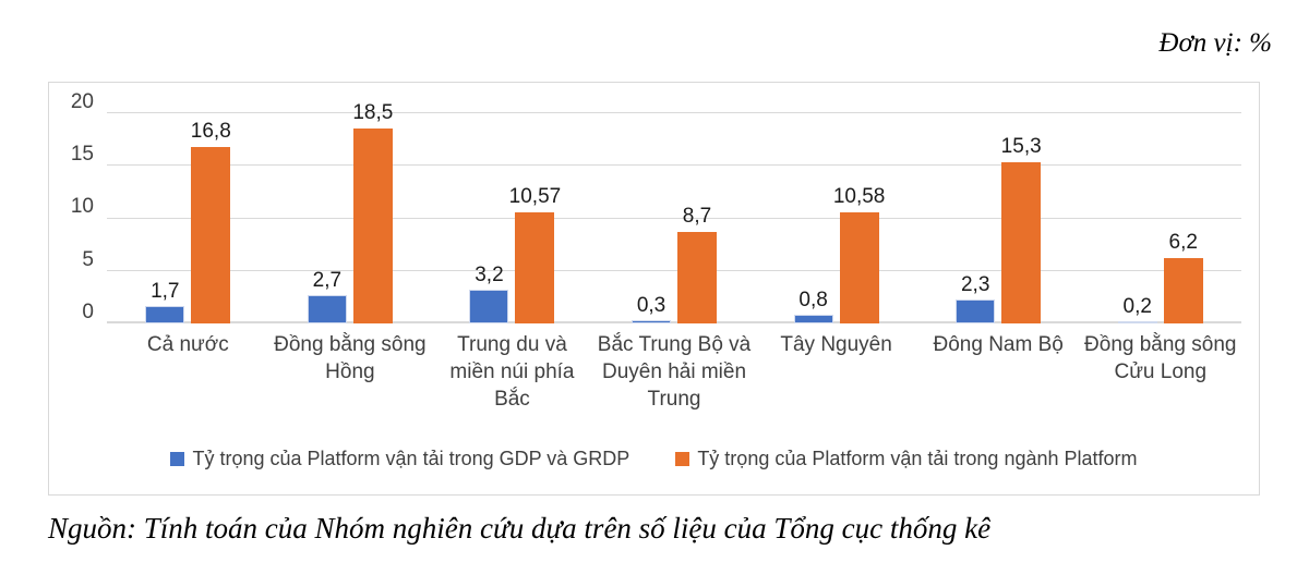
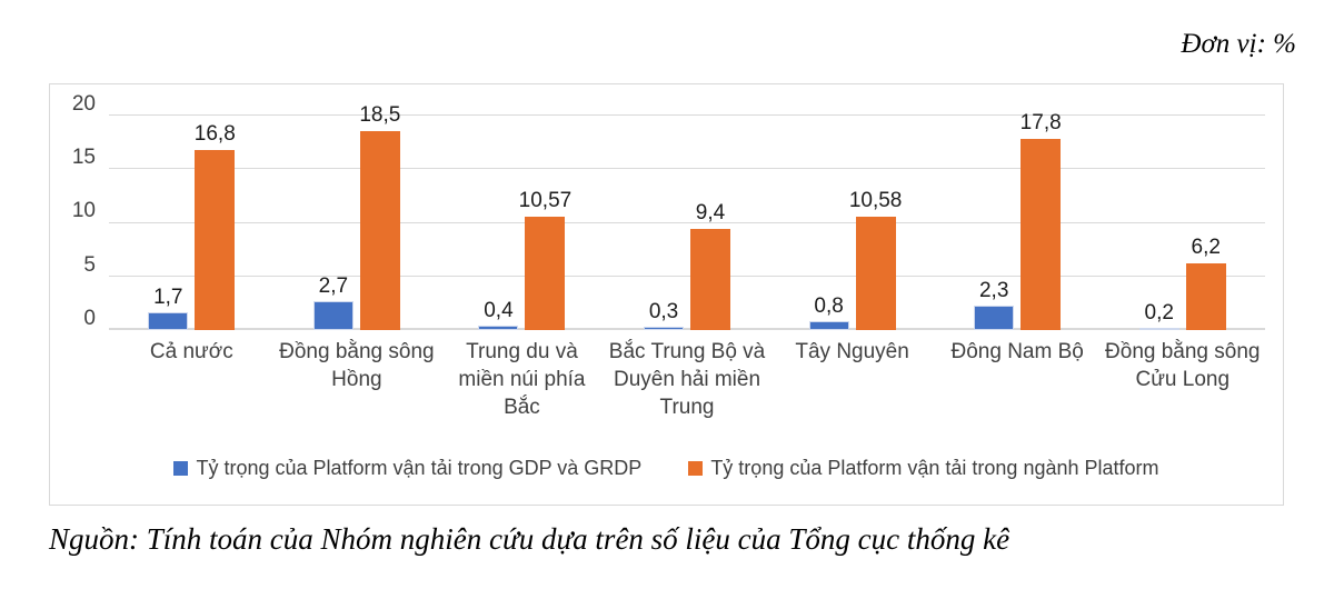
Tỷ trọng của Platform vận tải trong GDP và GRDP/Trung du và miền núi phía Bắc: 3,2 -> 0,4
Tỷ trọng của Platform vận tải trong ngành Platform/Bắc Trung Bộ và Duyên hải miền Trung: 8,7 -> 9,4
Tỷ trọng của Platform vận tải trong ngành Platform/Đông Nam Bộ: 15,3 -> 17,8
